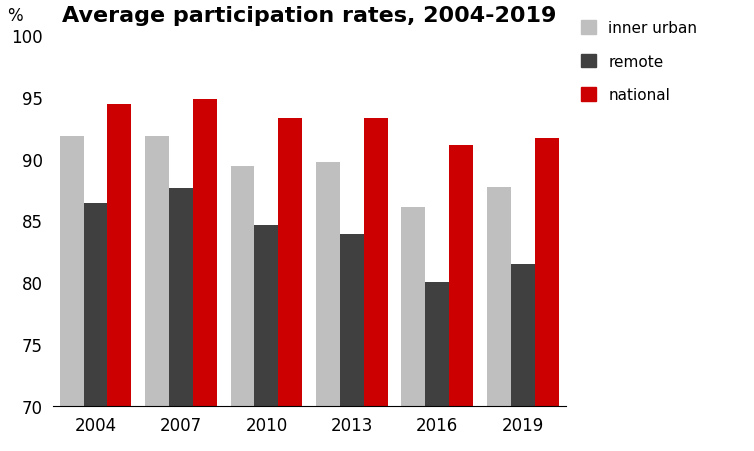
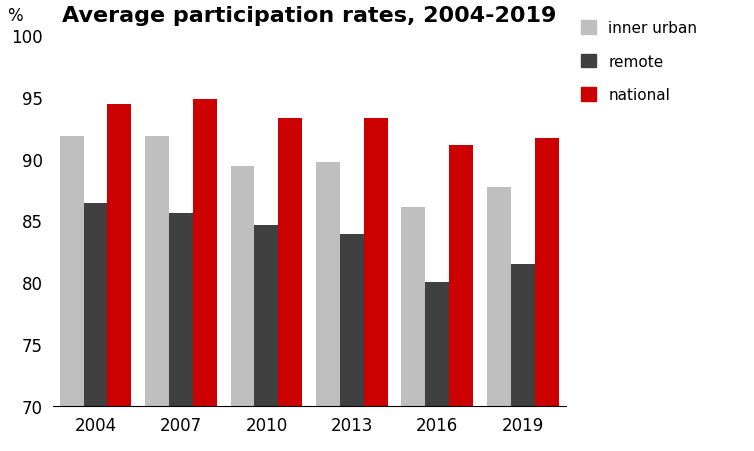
remote/2007: 87.6 -> 85.6
